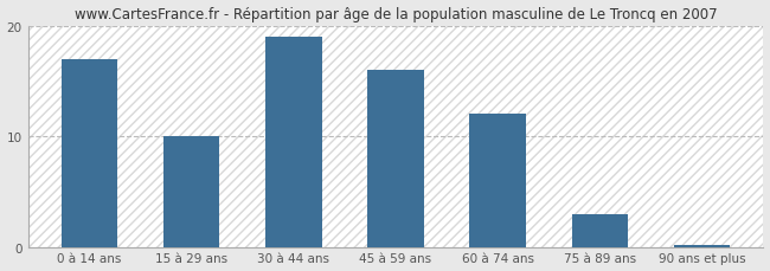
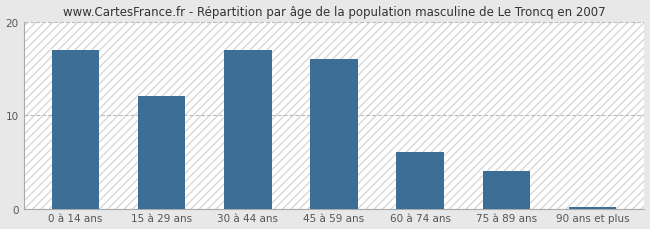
15 à 29 ans: 10.0 -> 12.0
30 à 44 ans: 19.0 -> 17.0
60 à 74 ans: 12.0 -> 6.0
75 à 89 ans: 3.0 -> 4.0
